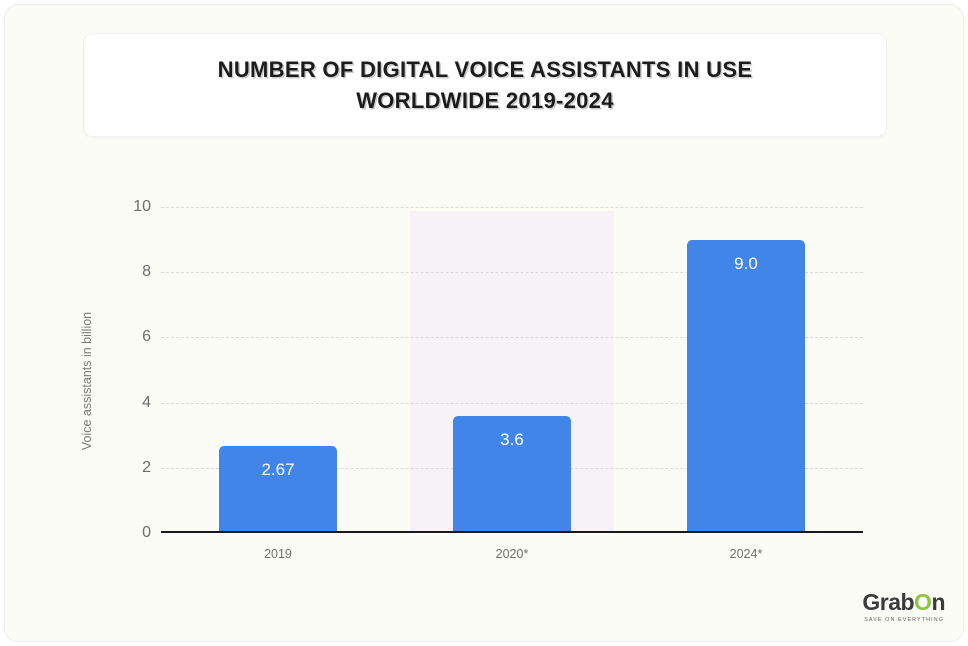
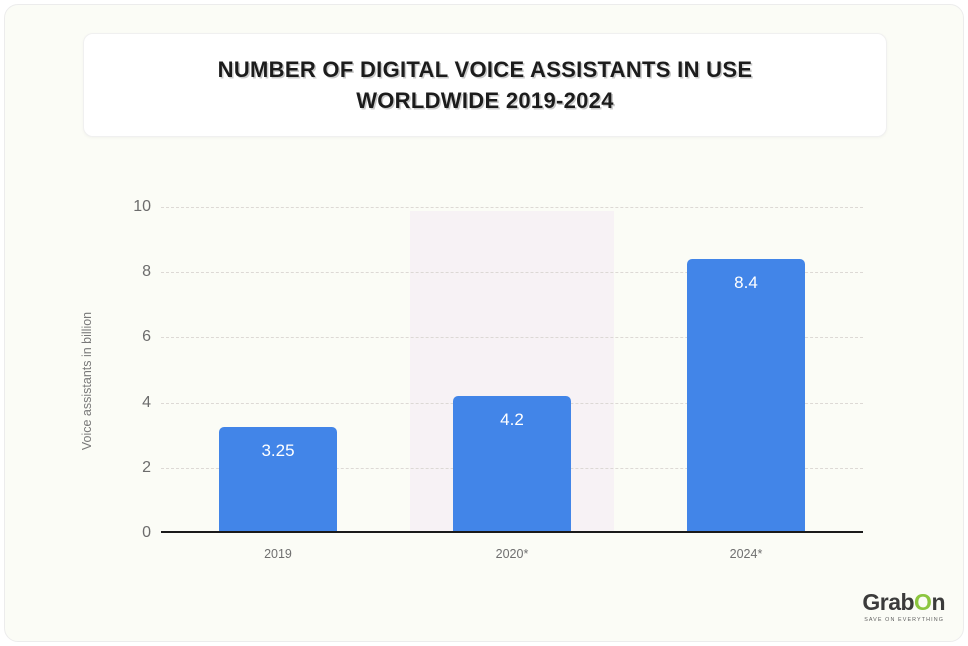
2019: 2.67 -> 3.25
2020*: 3.6 -> 4.2
2024*: 9.0 -> 8.4
